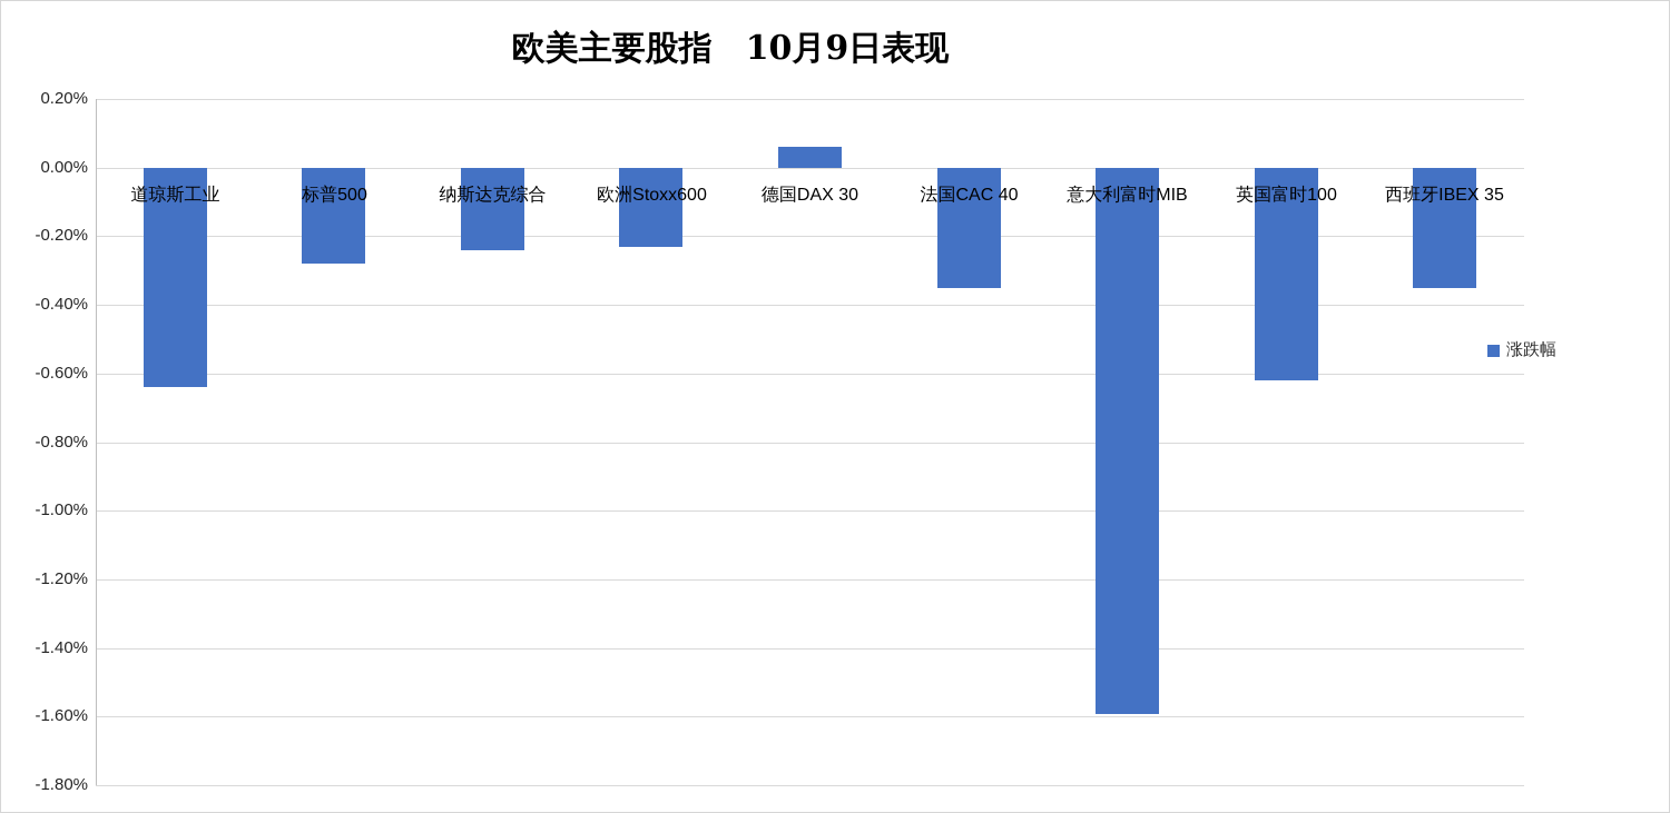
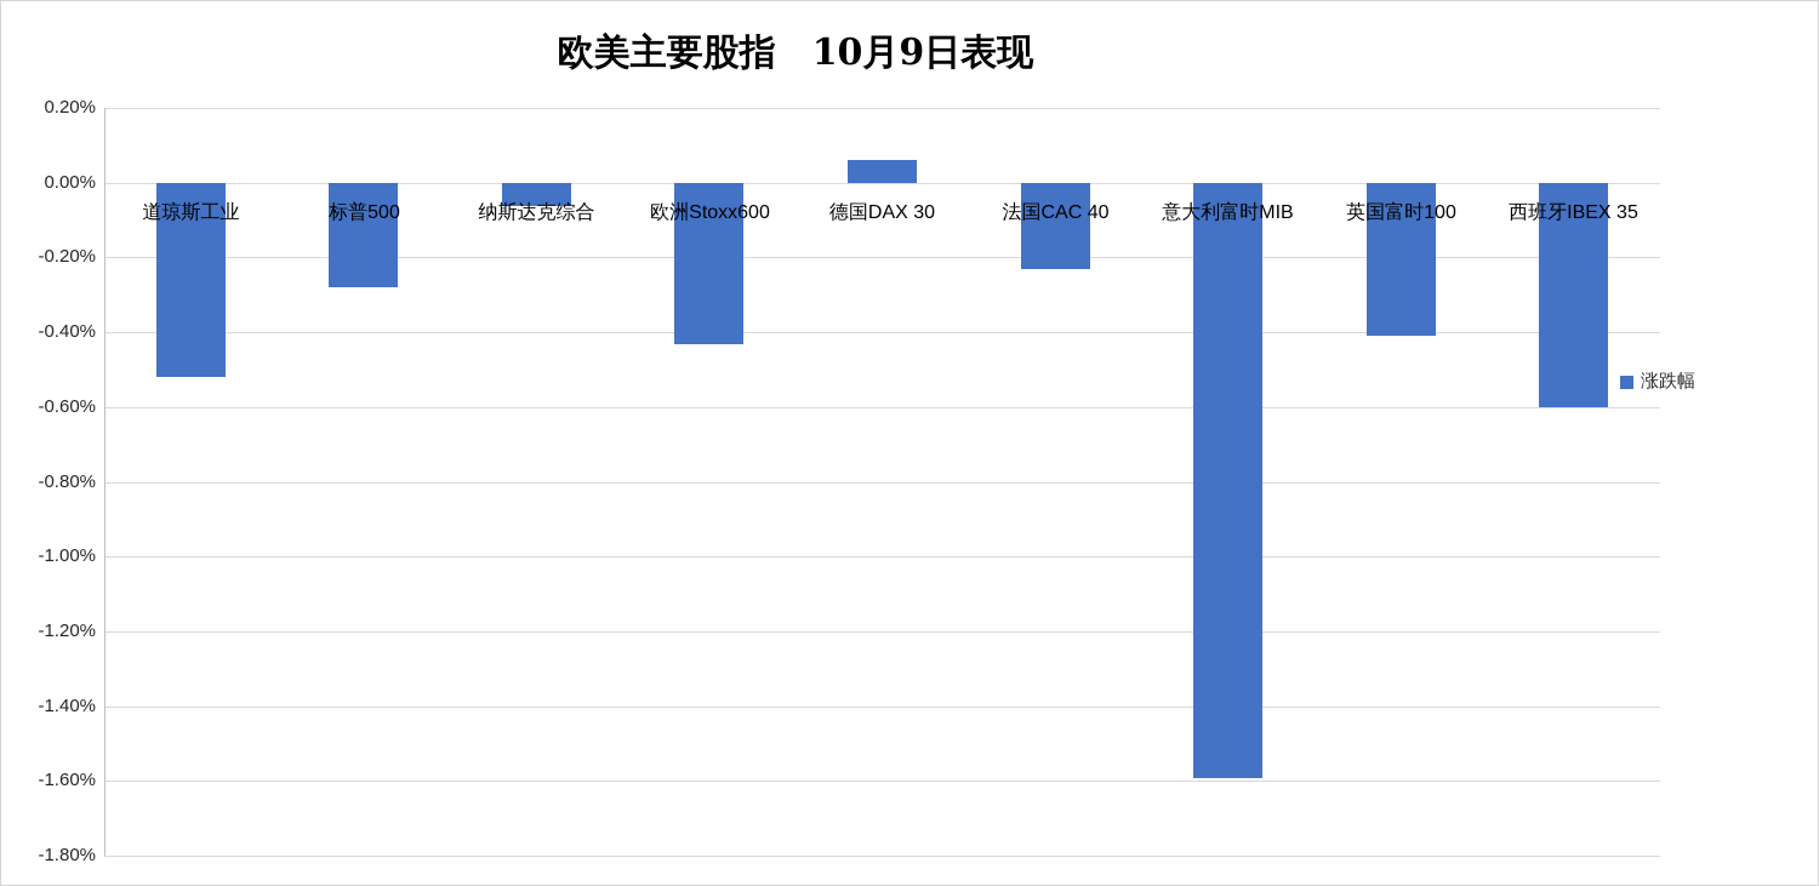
道琼斯工业: -0.64% -> -0.52%
纳斯达克综合: -0.24% -> -0.06%
欧洲Stoxx600: -0.23% -> -0.43%
法国CAC 40: -0.35% -> -0.23%
英国富时100: -0.62% -> -0.41%
西班牙IBEX 35: -0.35% -> -0.60%
